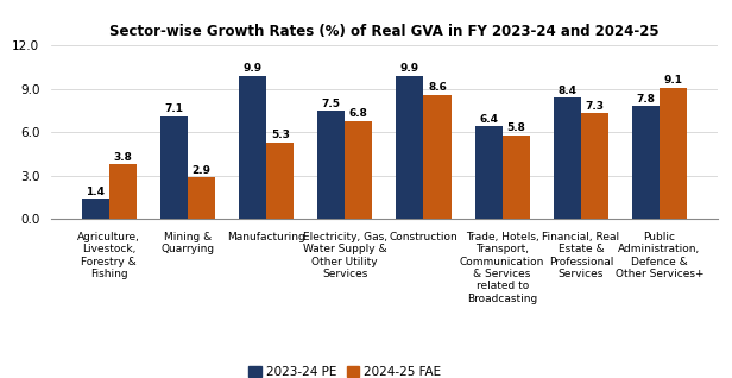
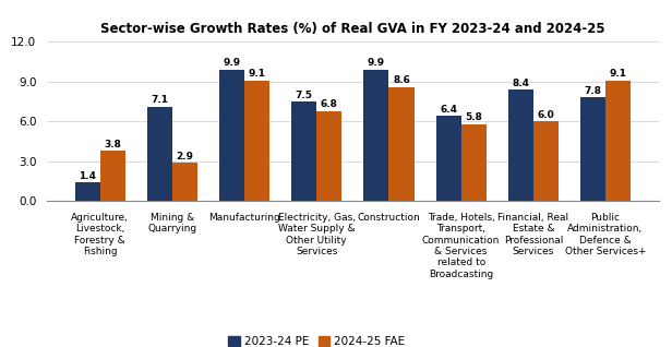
2024-25 FAE/Manufacturing: 5.3 -> 9.1
2024-25 FAE/Financial, Real Estate & Professional Services: 7.3 -> 6.0
